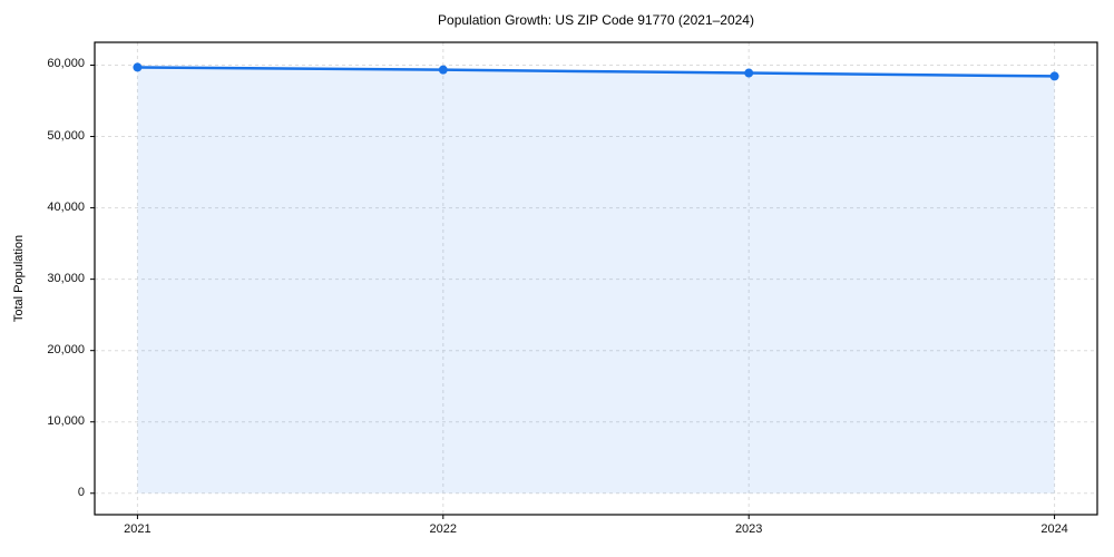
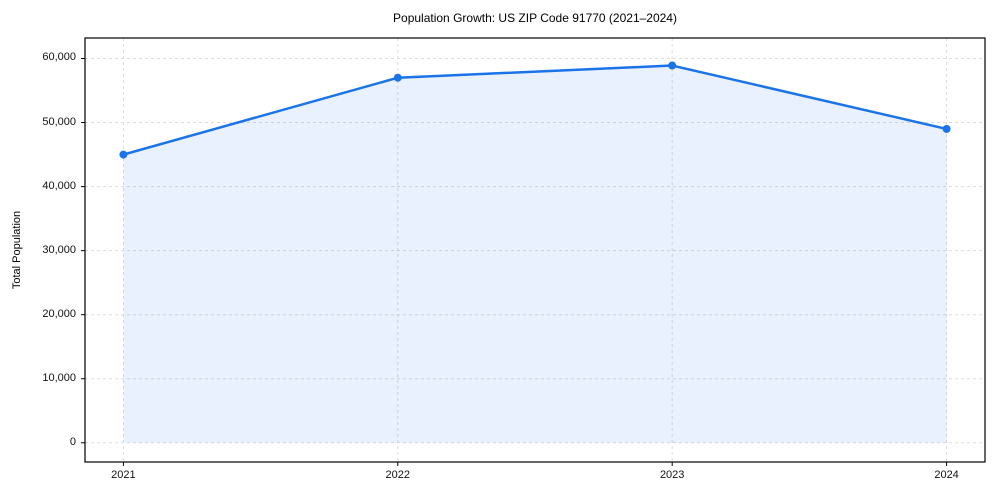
2021: 60000 -> 45000
2022: 59000 -> 57000
2024: 58000 -> 49000
